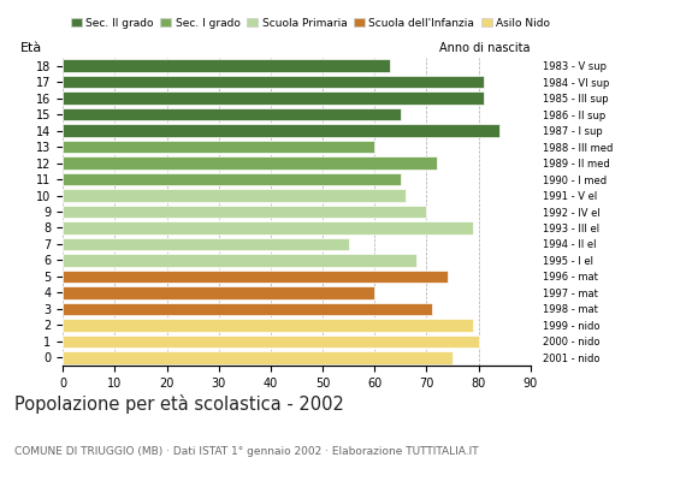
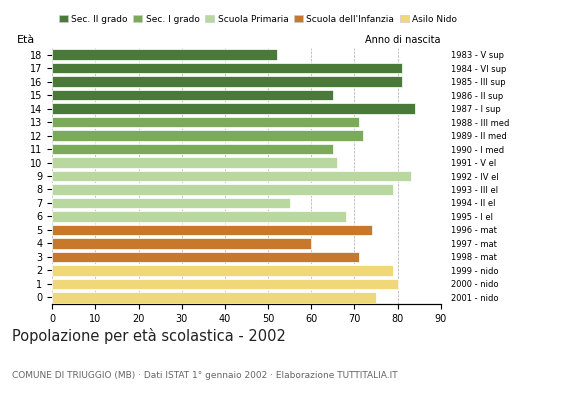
18: 63 -> 52
13: 60 -> 71
9: 70 -> 83
